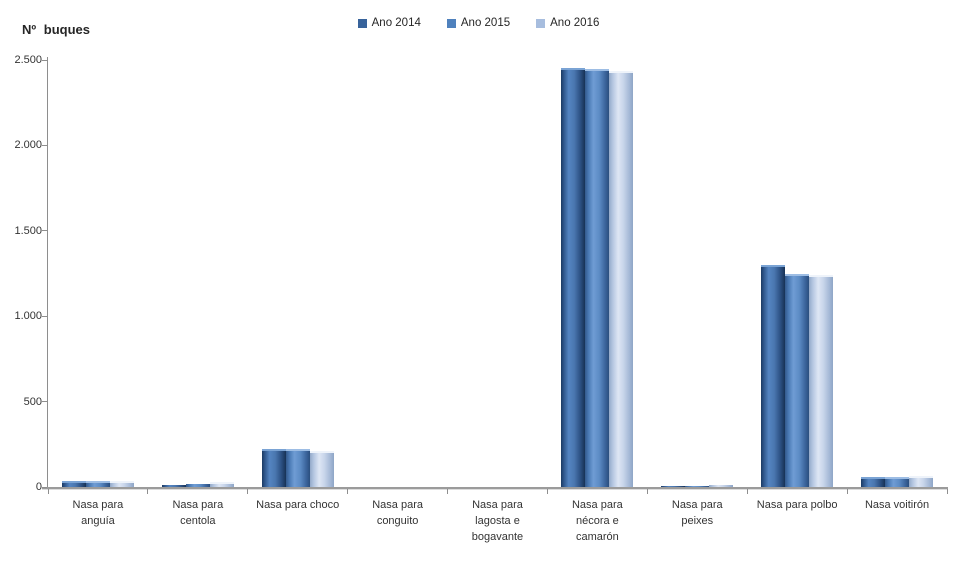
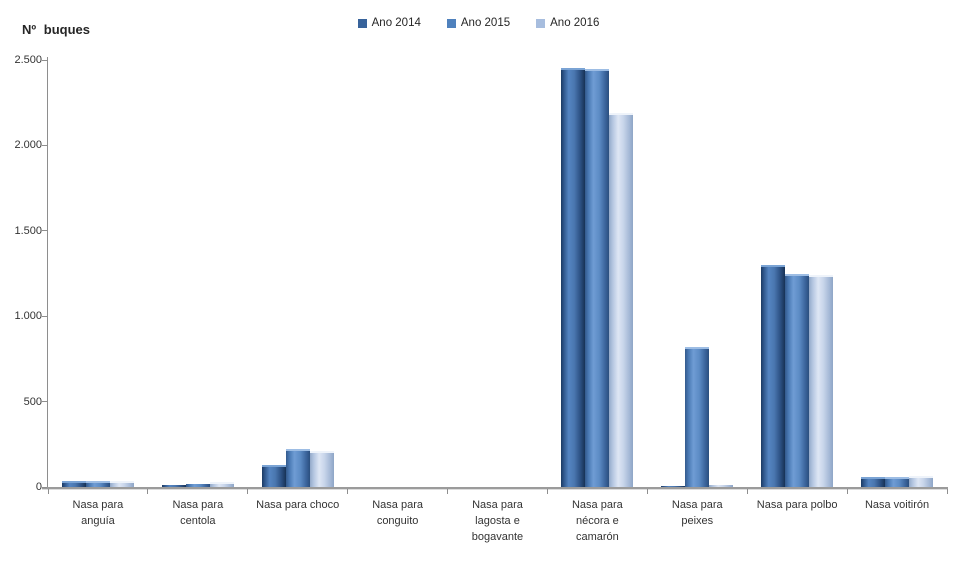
Ano 2014/Nasa para choco: 220 -> 130
Ano 2016/Nasa para nécora e camarón: 2440 -> 2190
Ano 2015/Nasa para peixes: 10 -> 820
